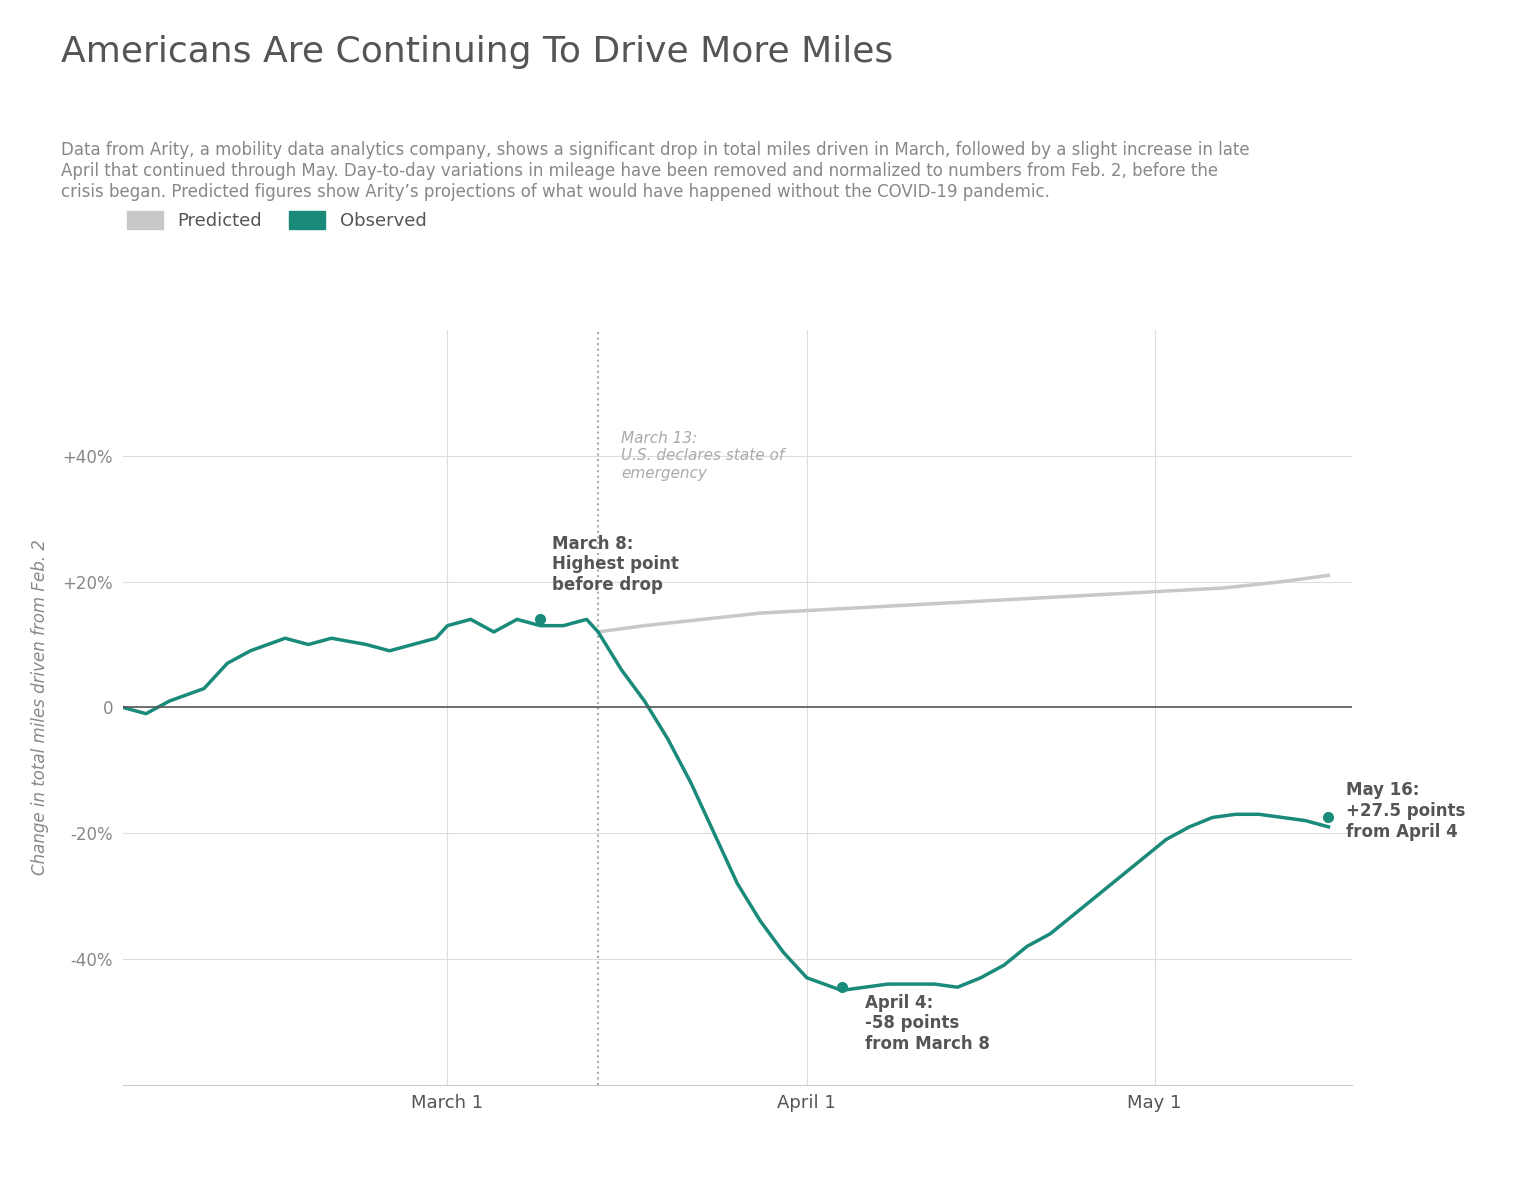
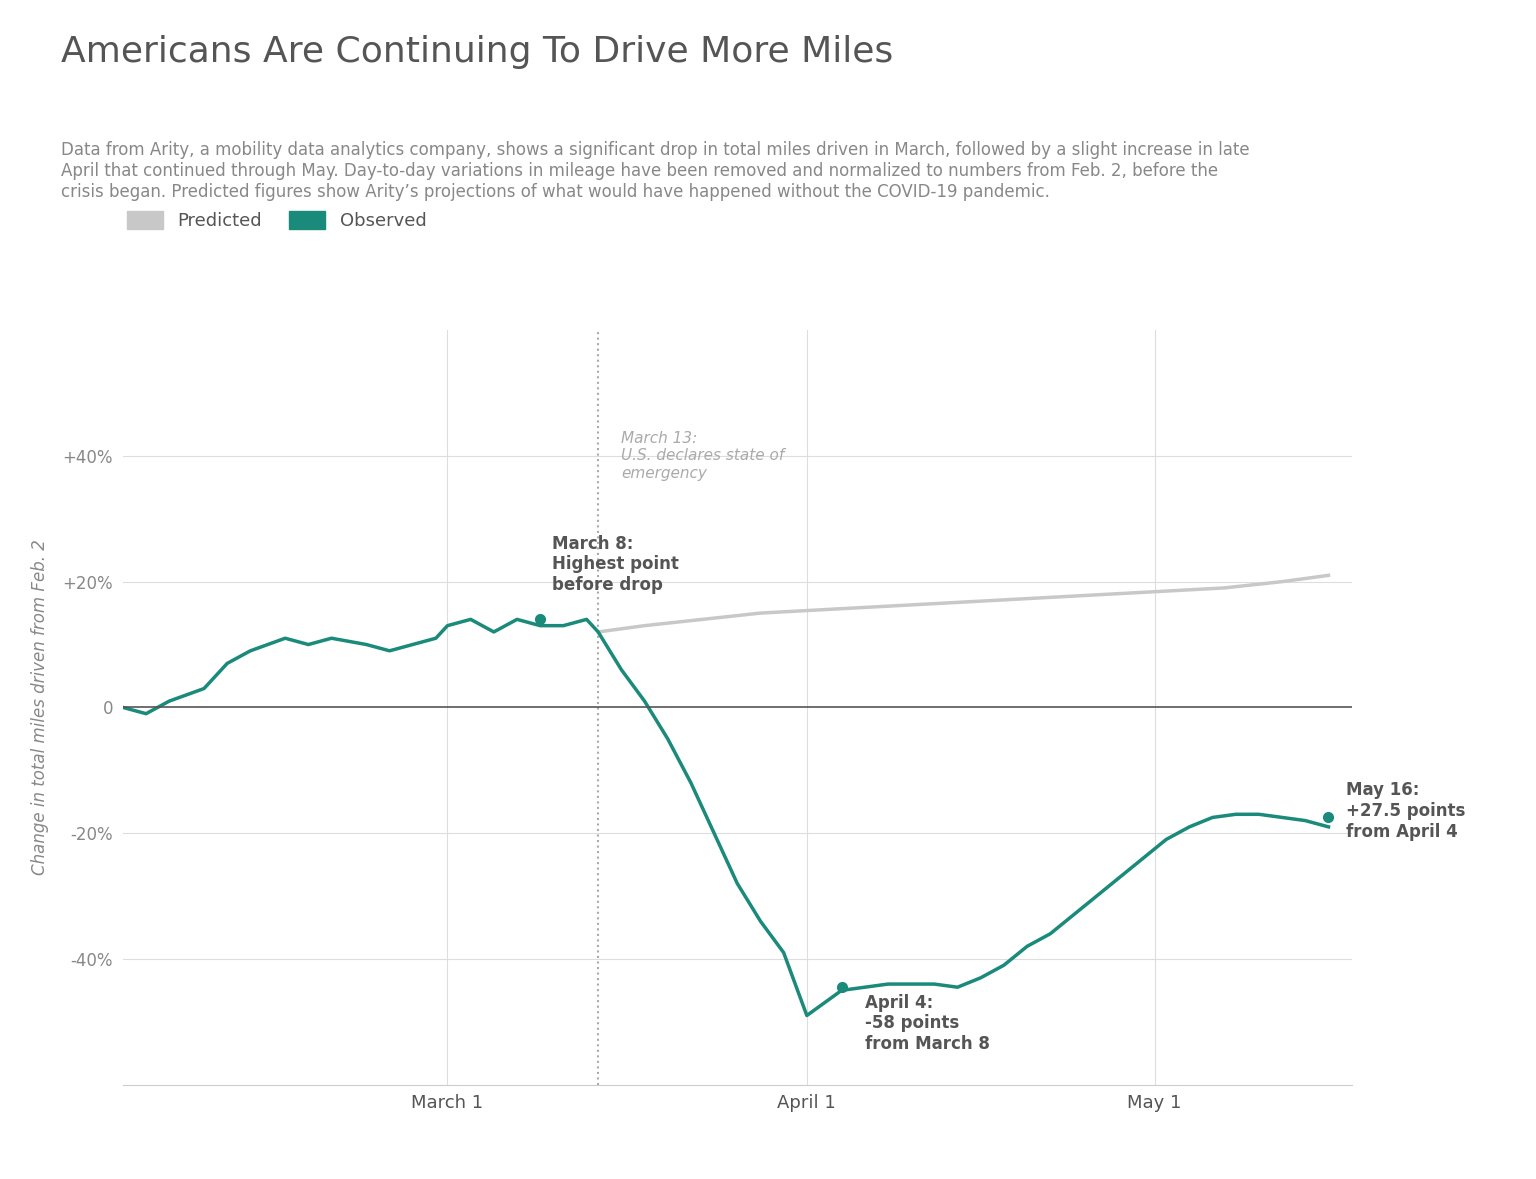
Observed/April 1: -43.0% -> -49.0%
